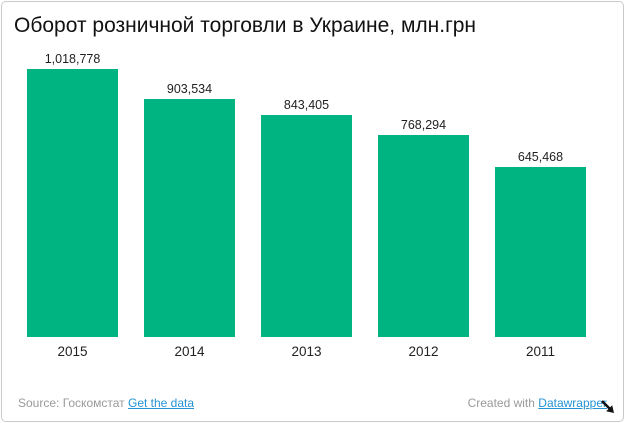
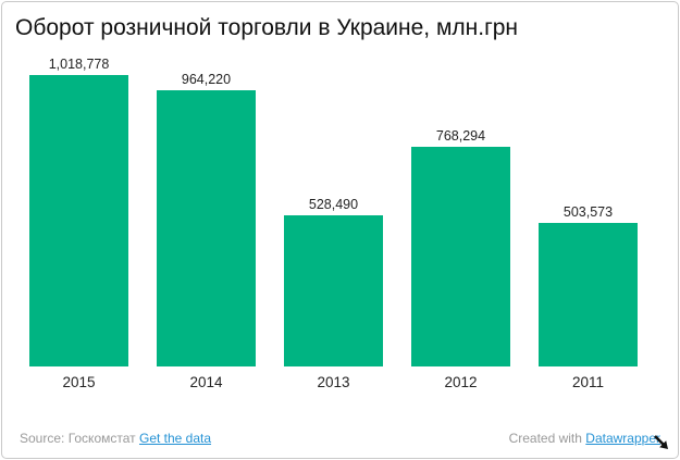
2014: 903,534 -> 964,220
2013: 843,405 -> 528,490
2011: 645,468 -> 503,573
